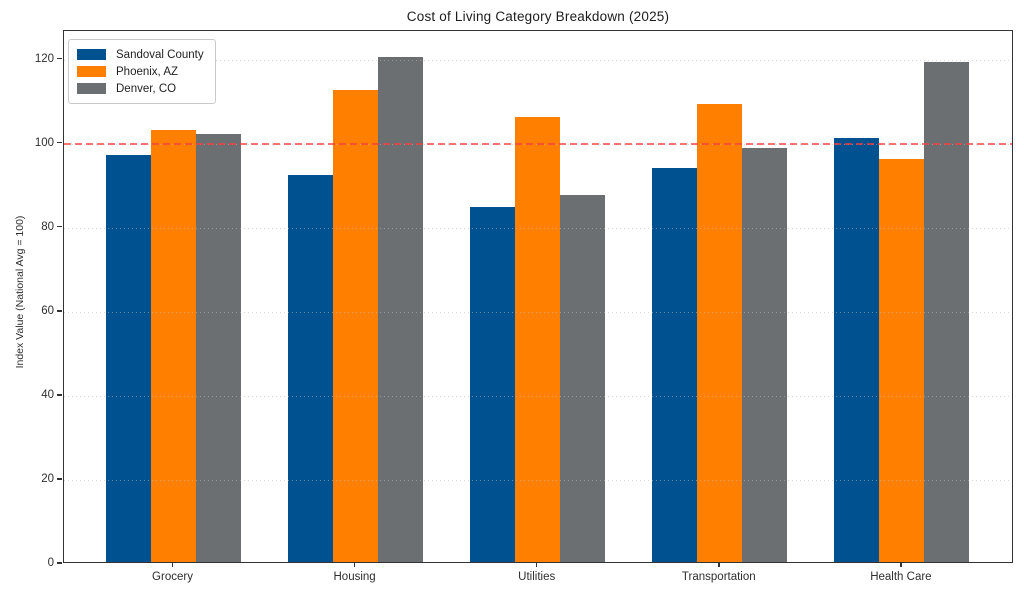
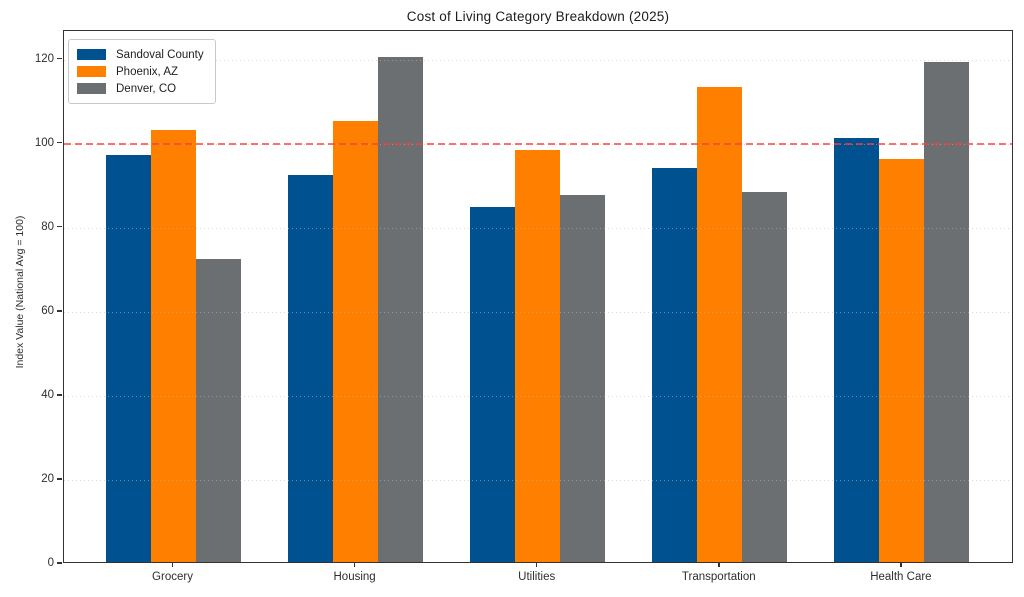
Denver, CO/Grocery: 102 -> 72
Phoenix, AZ/Housing: 112 -> 105
Phoenix, AZ/Utilities: 106 -> 98
Phoenix, AZ/Transportation: 109 -> 113
Denver, CO/Transportation: 98 -> 88
